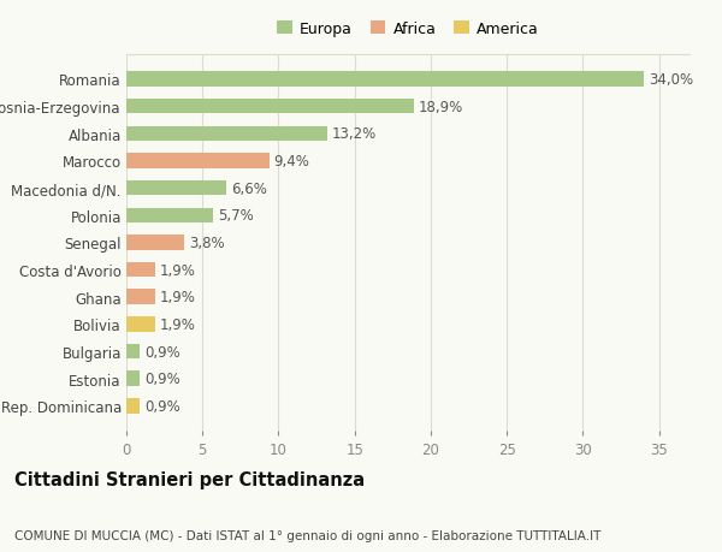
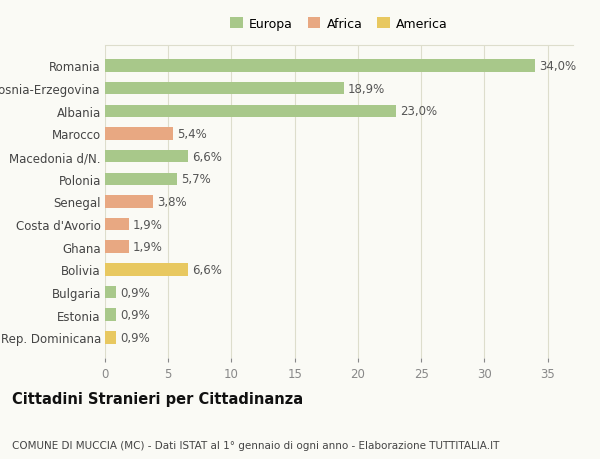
Albania: 13,2% -> 23,0%
Marocco: 9,4% -> 5,4%
Bolivia: 1,9% -> 6,6%
